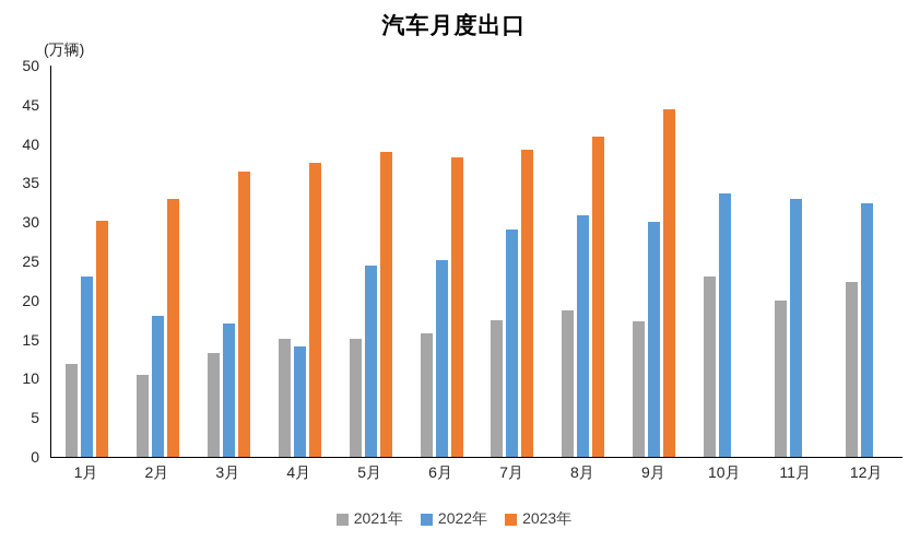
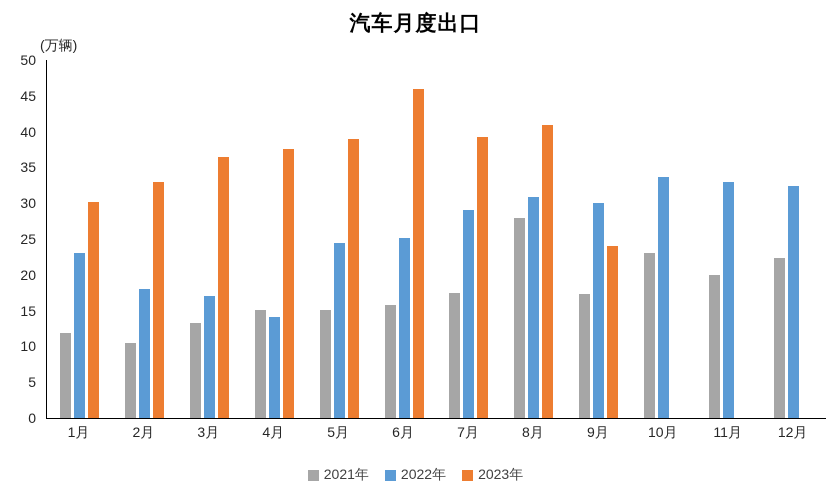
2023年/6月: 38 -> 46
2021年/8月: 19 -> 28
2023年/9月: 44 -> 24
